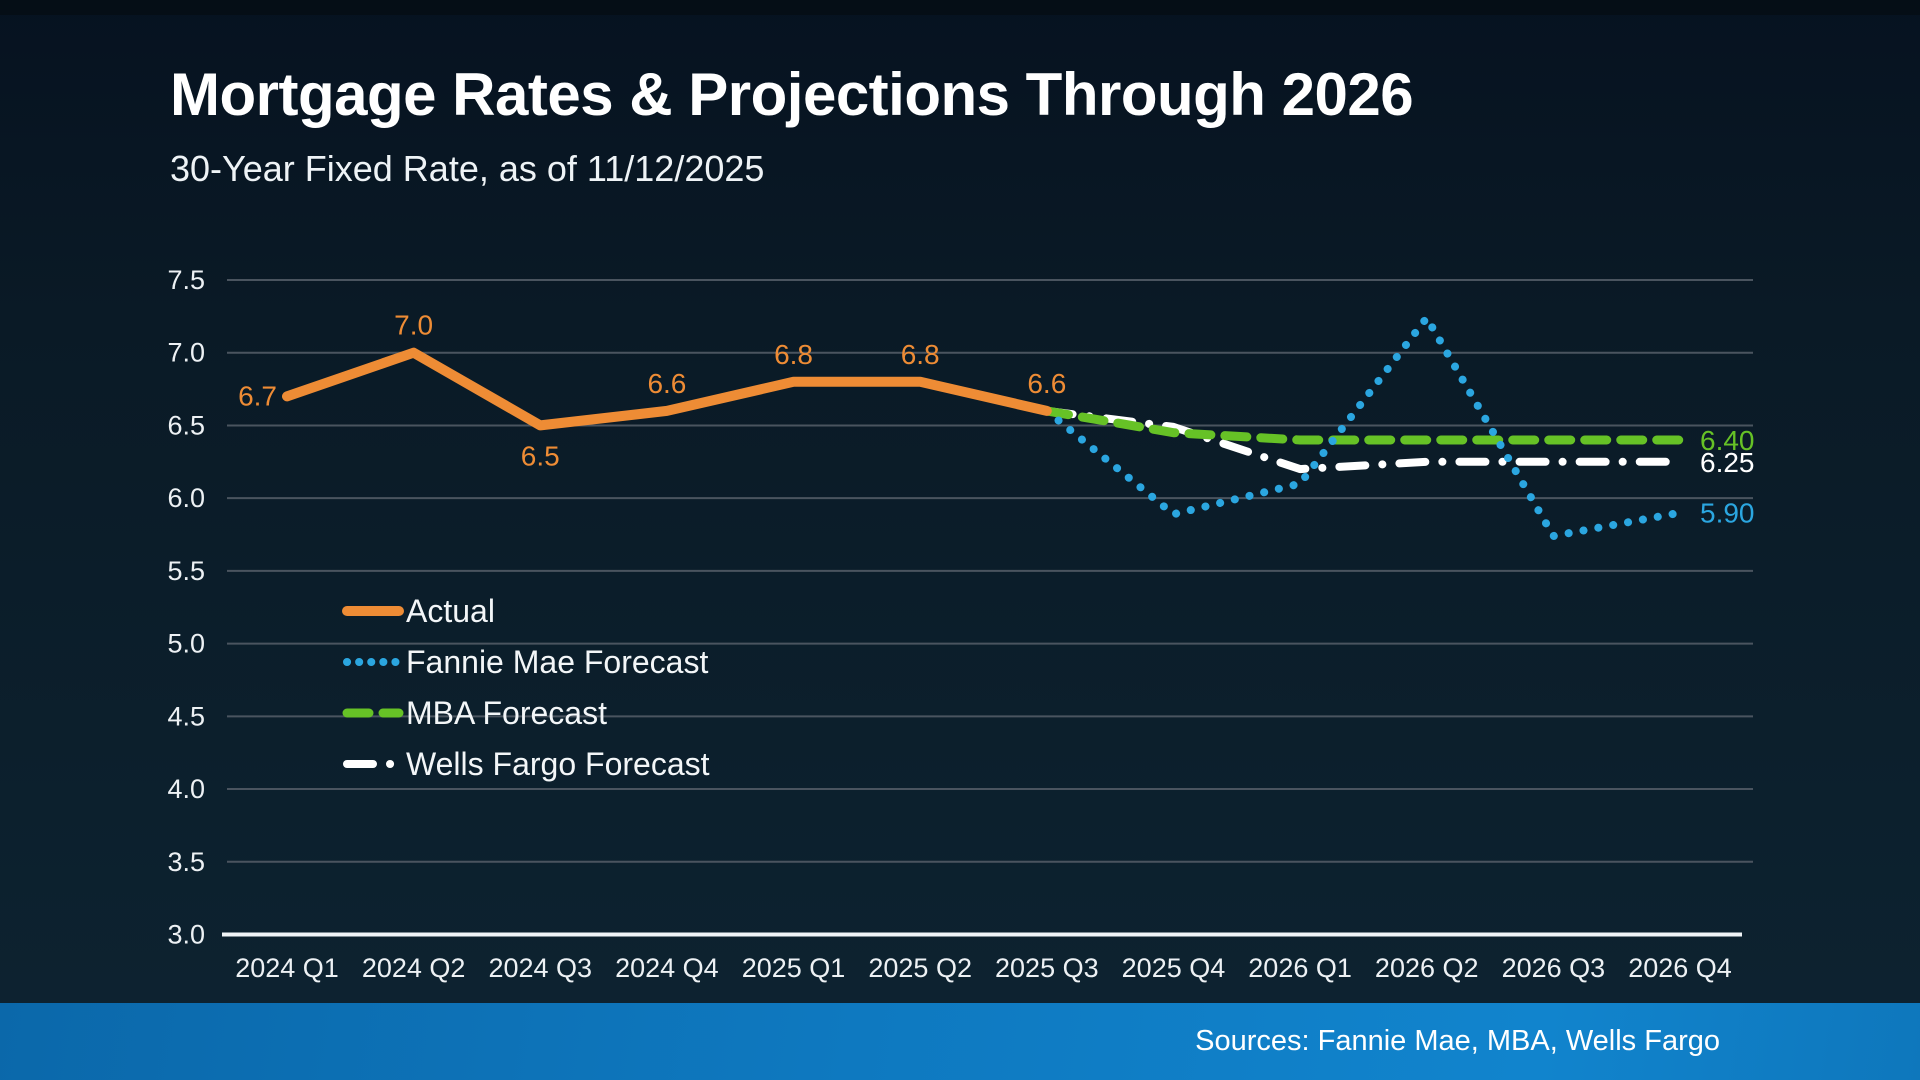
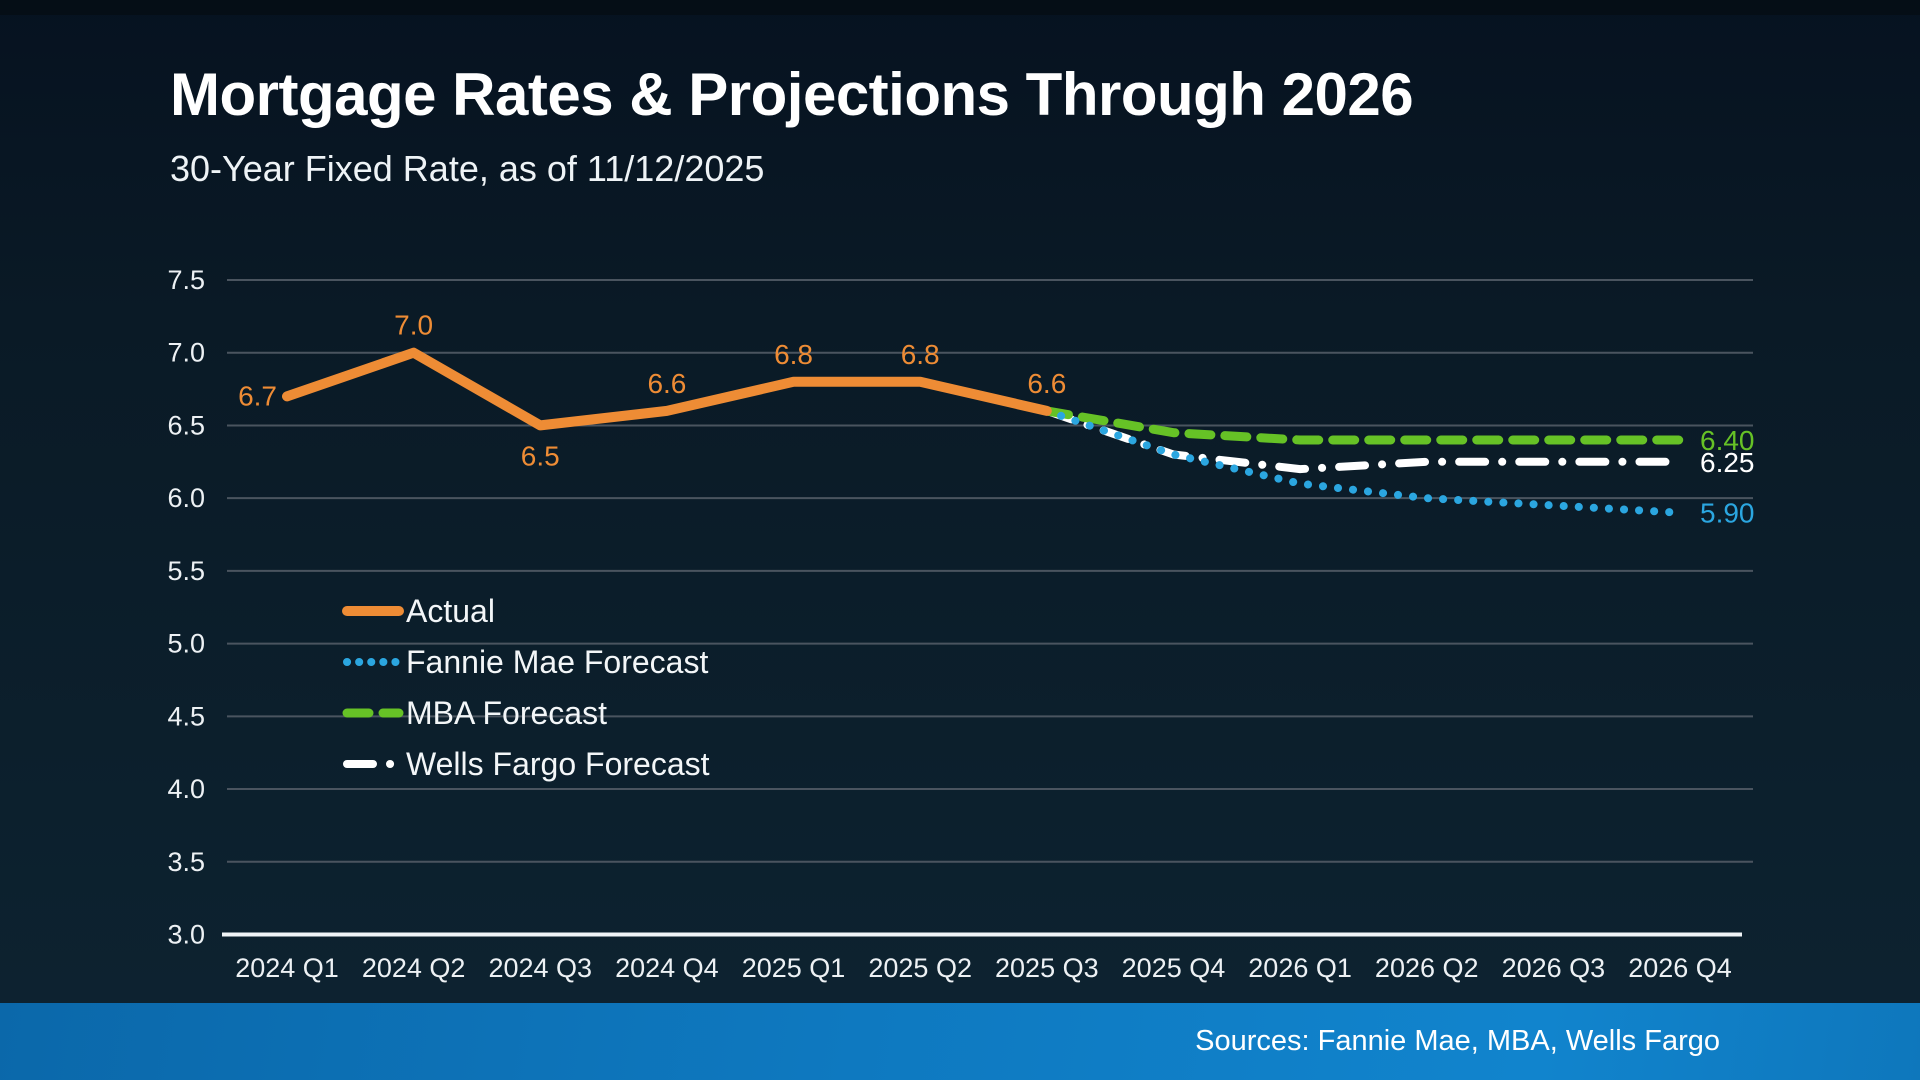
Fannie Mae Forecast/2025 Q4: 5.89 -> 6.30
Wells Fargo Forecast/2025 Q4: 6.49 -> 6.30
Fannie Mae Forecast/2026 Q2: 7.24 -> 6.00
Fannie Mae Forecast/2026 Q3: 5.74 -> 5.95
